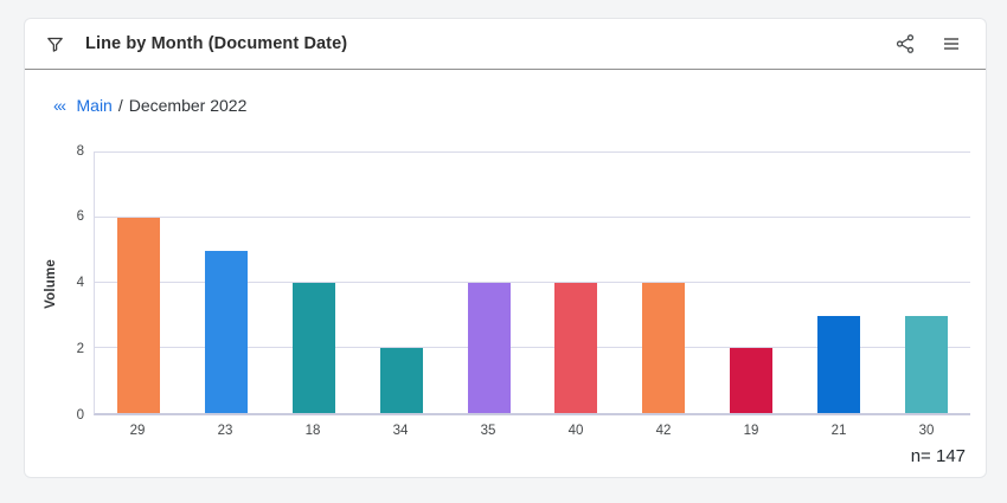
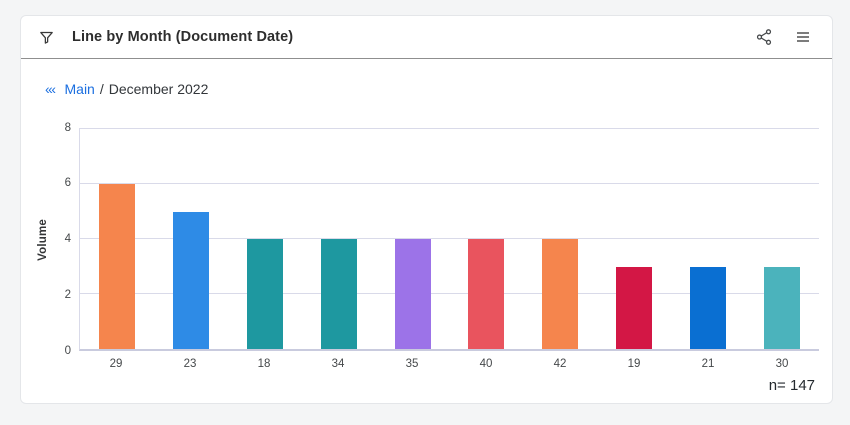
34: 2 -> 4
19: 2 -> 3
